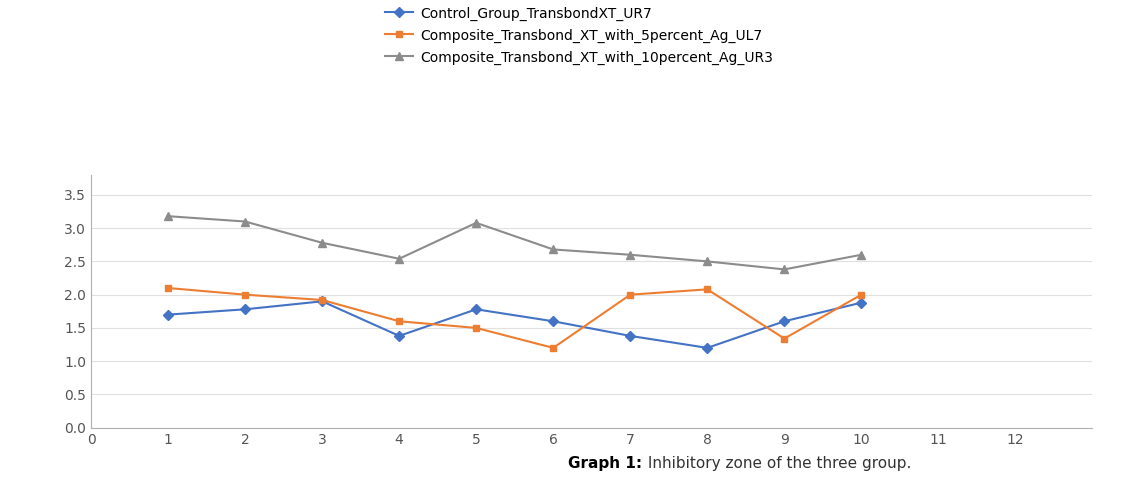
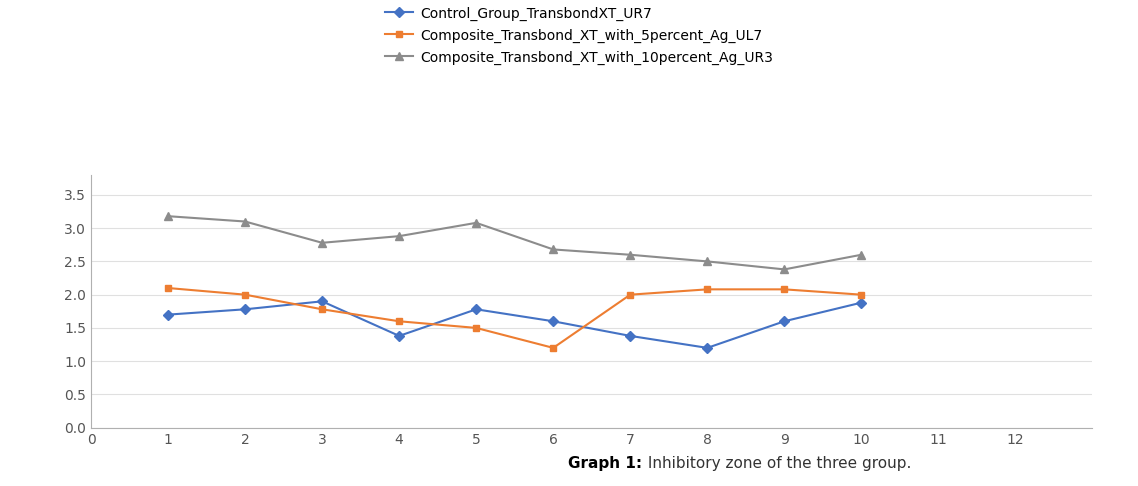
Composite_Transbond_XT_with_5percent_Ag_UL7/3: 1.92 -> 1.78
Composite_Transbond_XT_with_10percent_Ag_UR3/4: 2.54 -> 2.88
Composite_Transbond_XT_with_5percent_Ag_UL7/9: 1.34 -> 2.08
